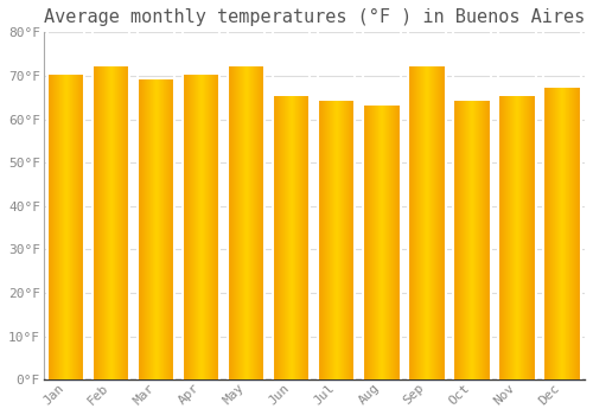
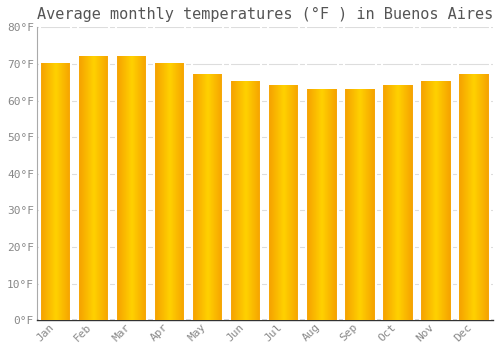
Mar: 69°F -> 72°F
May: 72°F -> 67°F
Sep: 72°F -> 63°F
